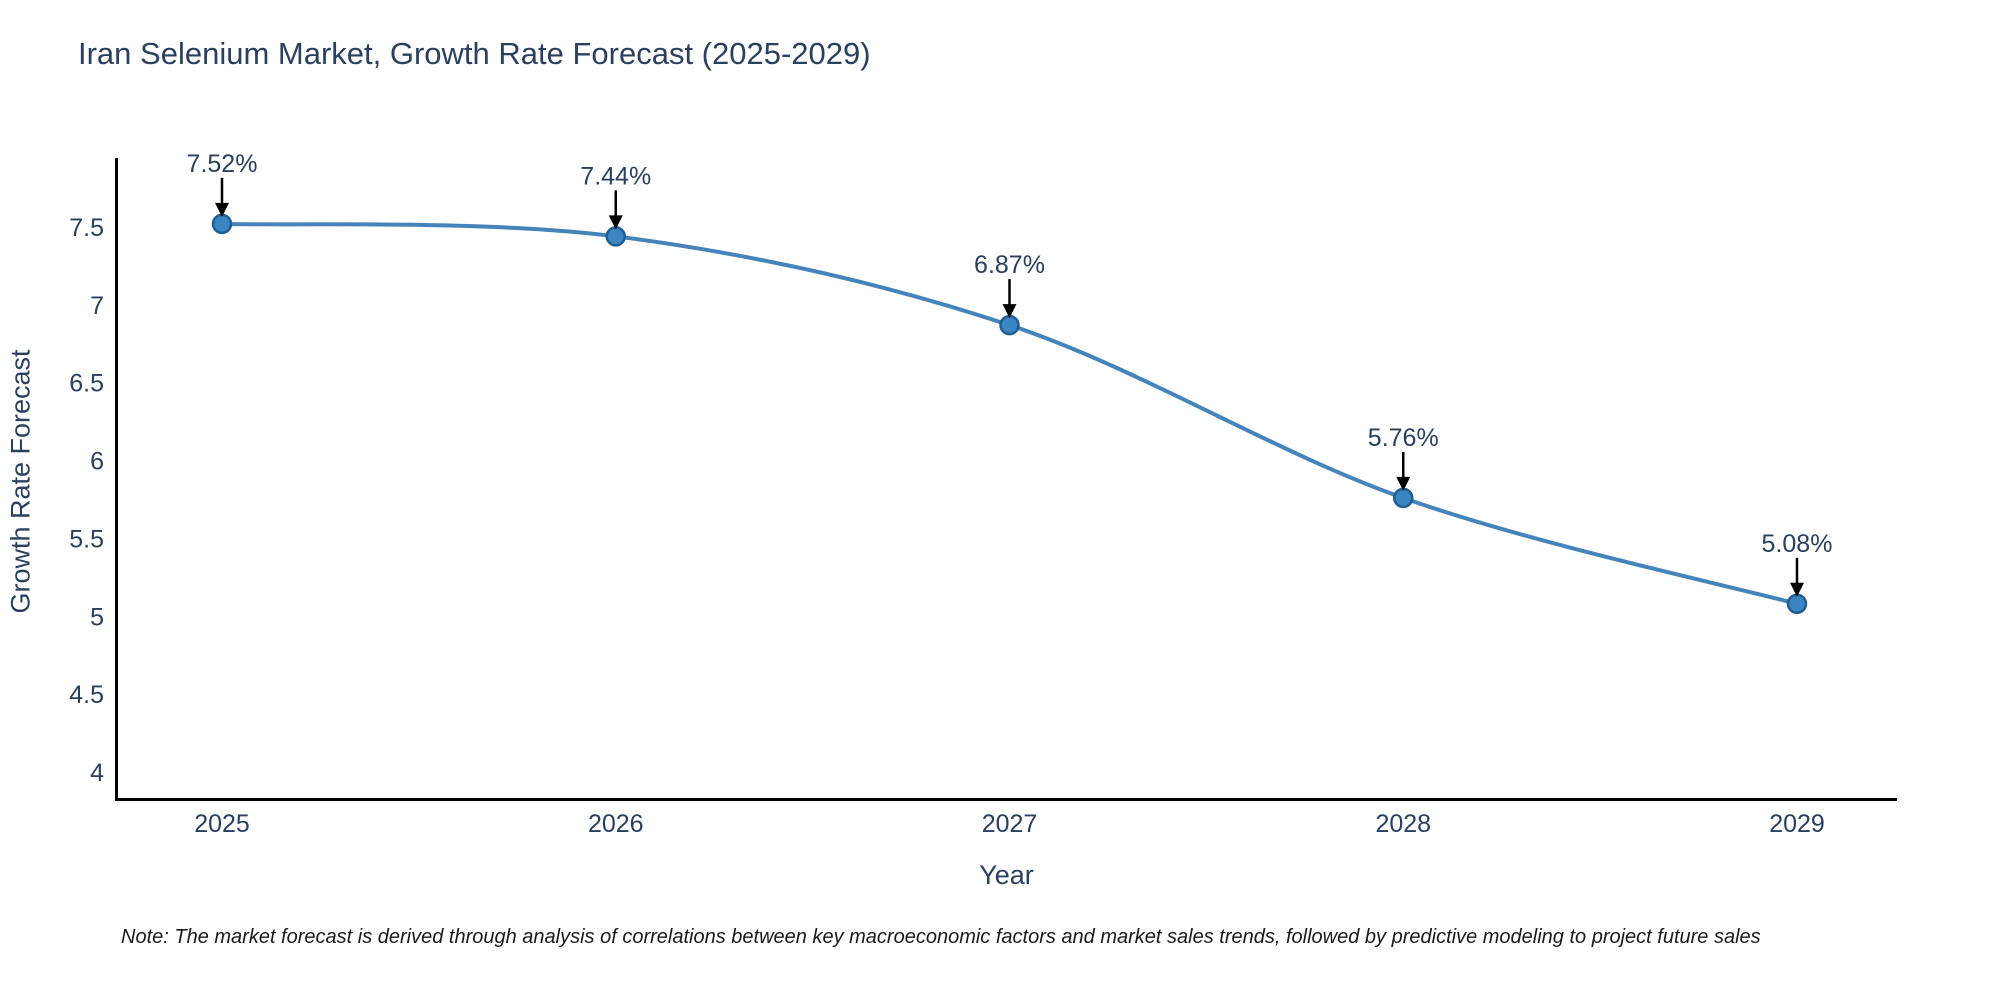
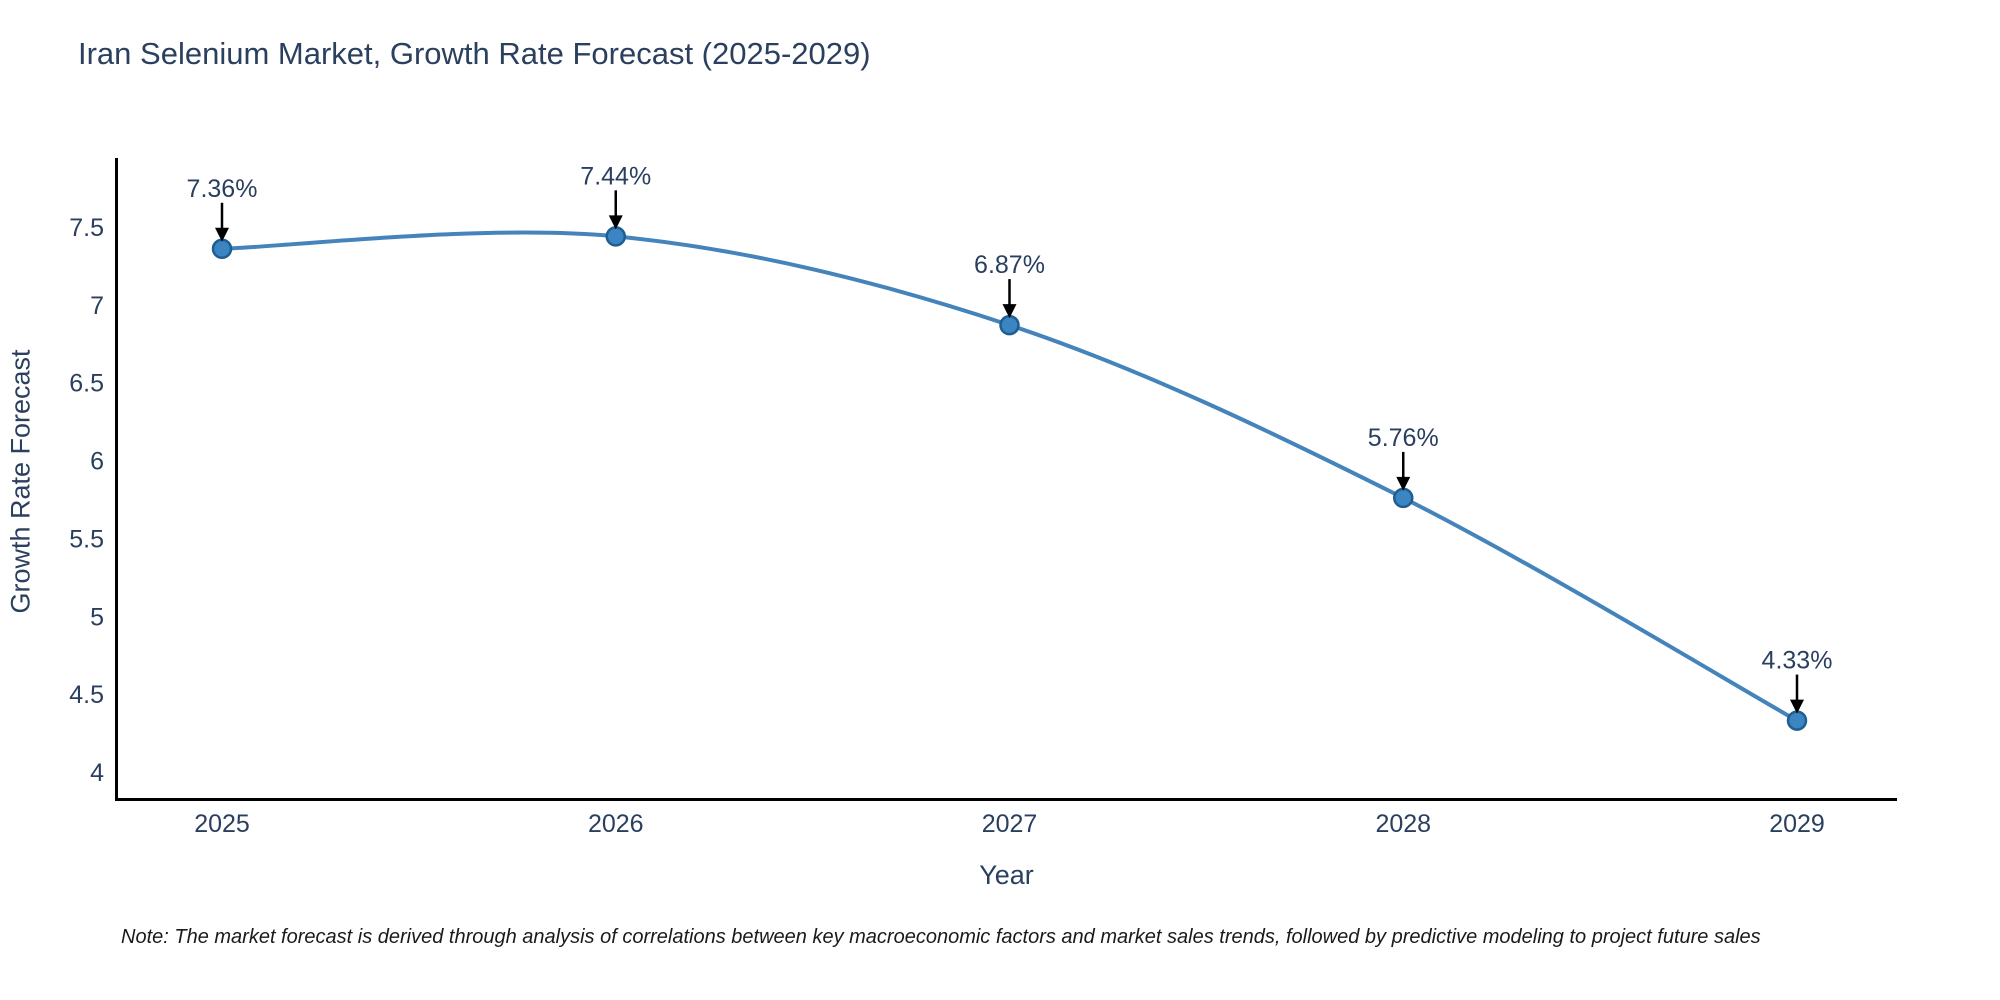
2025: 7.52% -> 7.36%
2029: 5.08% -> 4.33%
